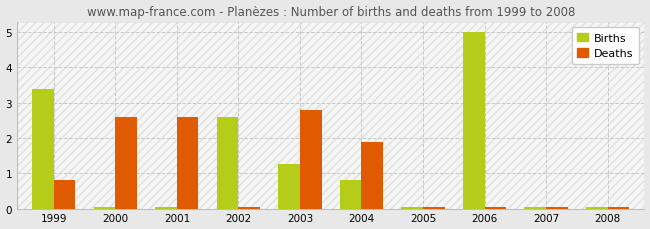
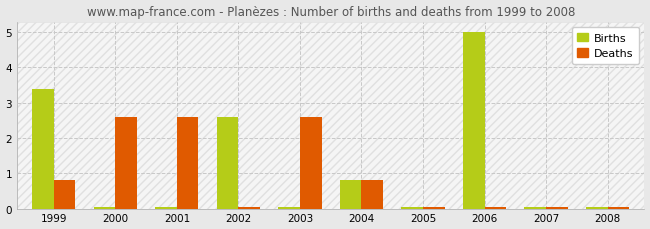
Births/2003: 1.25 -> 0.04
Deaths/2003: 2.80 -> 2.60
Deaths/2004: 1.90 -> 0.80
